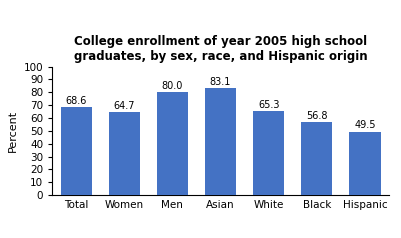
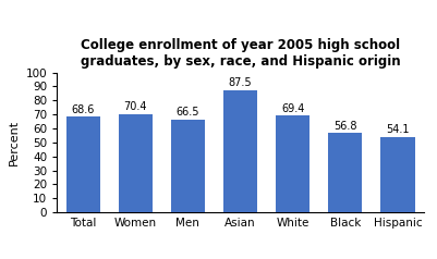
Women: 64.7 -> 70.4
Men: 80.0 -> 66.5
Asian: 83.1 -> 87.5
White: 65.3 -> 69.4
Hispanic: 49.5 -> 54.1
